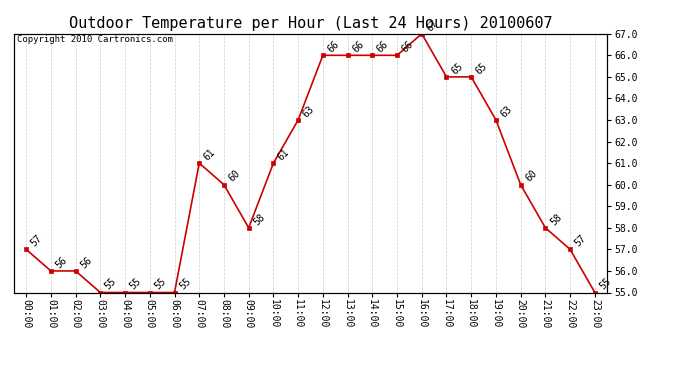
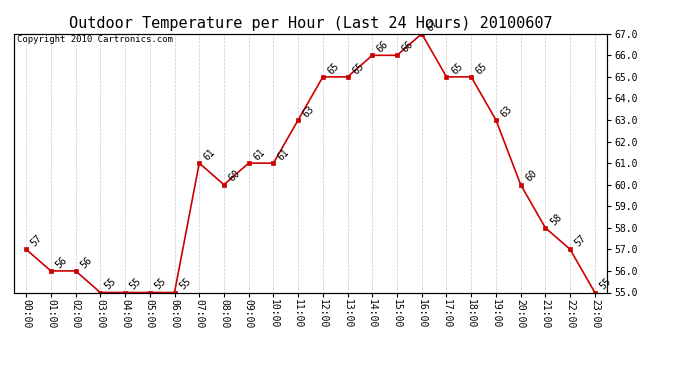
09:00: 58 -> 61
12:00: 66 -> 65
13:00: 66 -> 65
